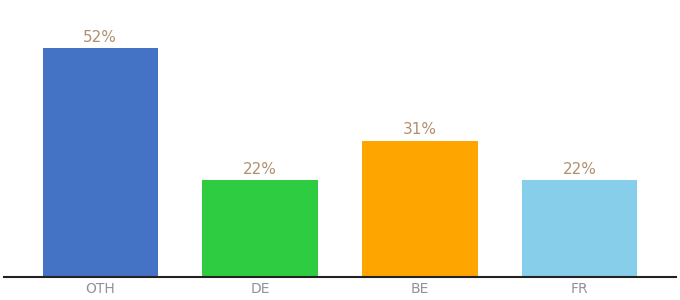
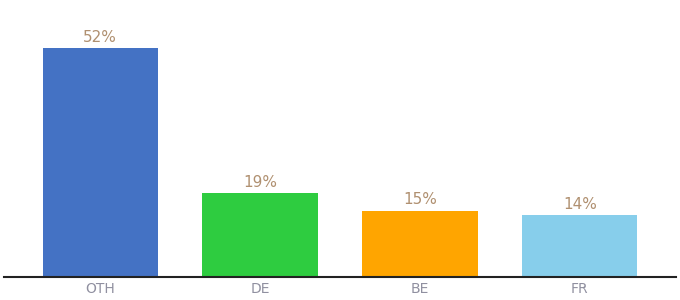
DE: 22% -> 19%
BE: 31% -> 15%
FR: 22% -> 14%
